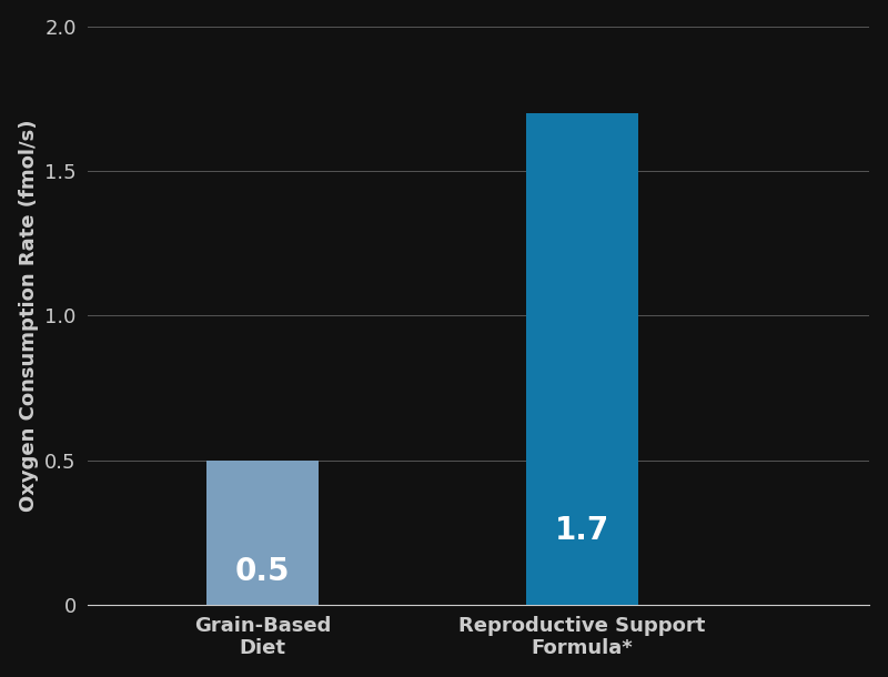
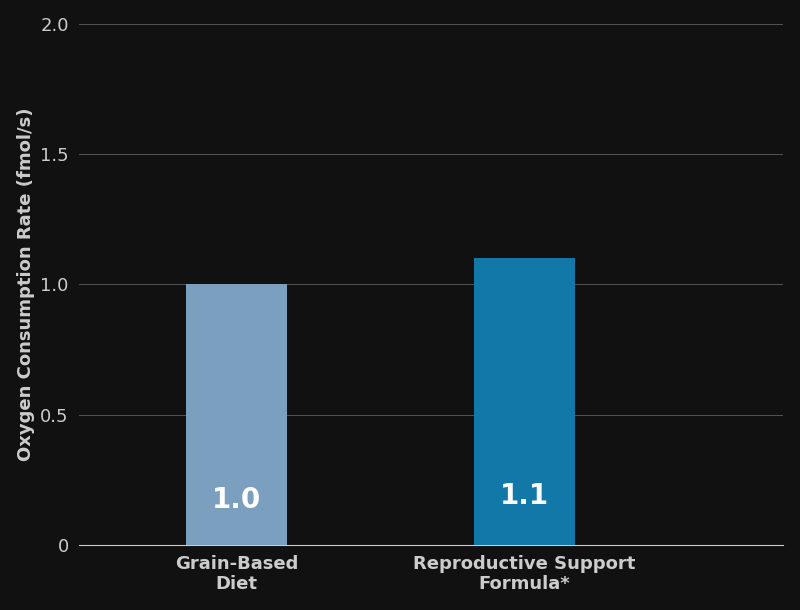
Grain-Based Diet: 0.5 -> 1.0
Reproductive Support Formula*: 1.7 -> 1.1
